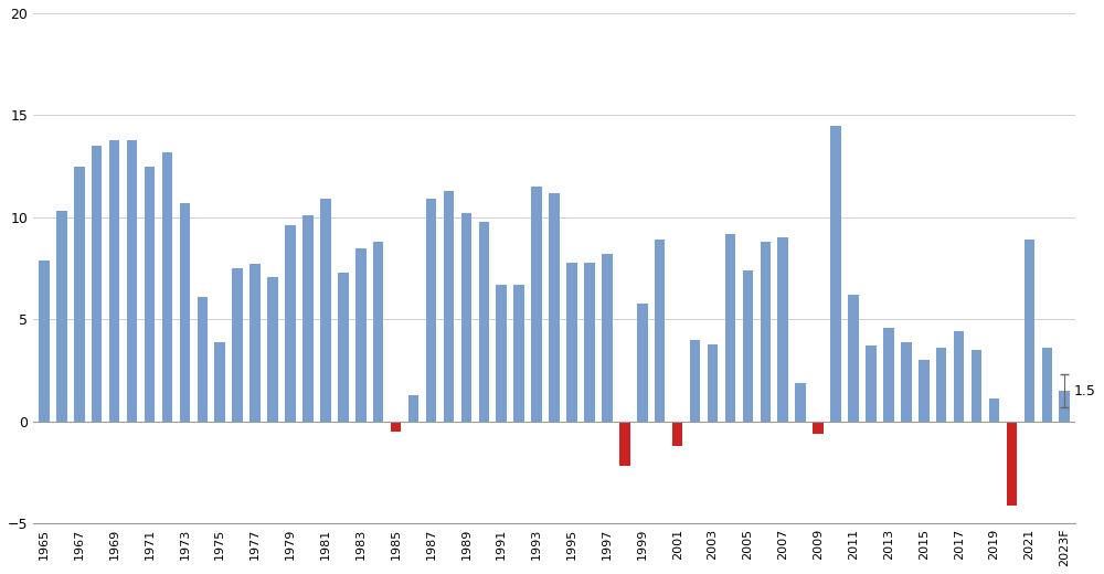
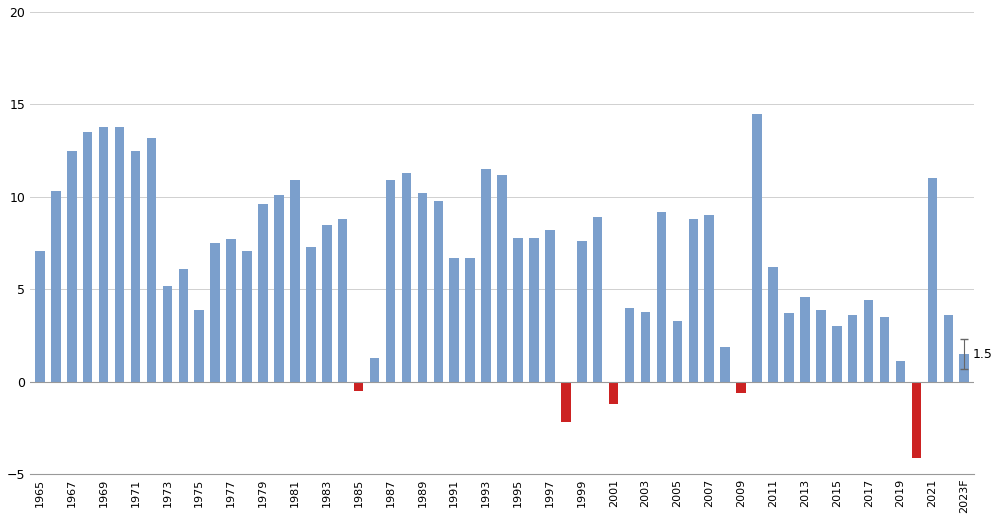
1965: 7.9 -> 7.1
1973: 10.7 -> 5.2
1999: 5.8 -> 7.6
2005: 7.4 -> 3.3
2021: 8.9 -> 11.0
